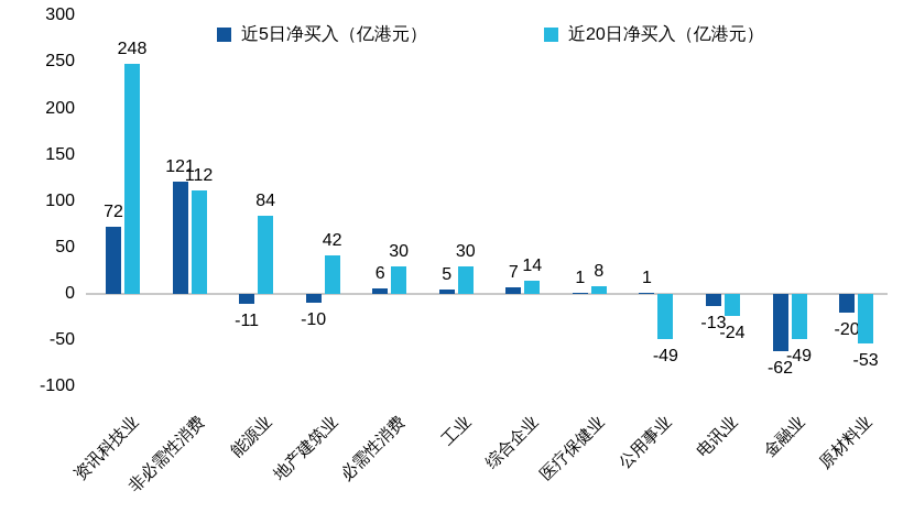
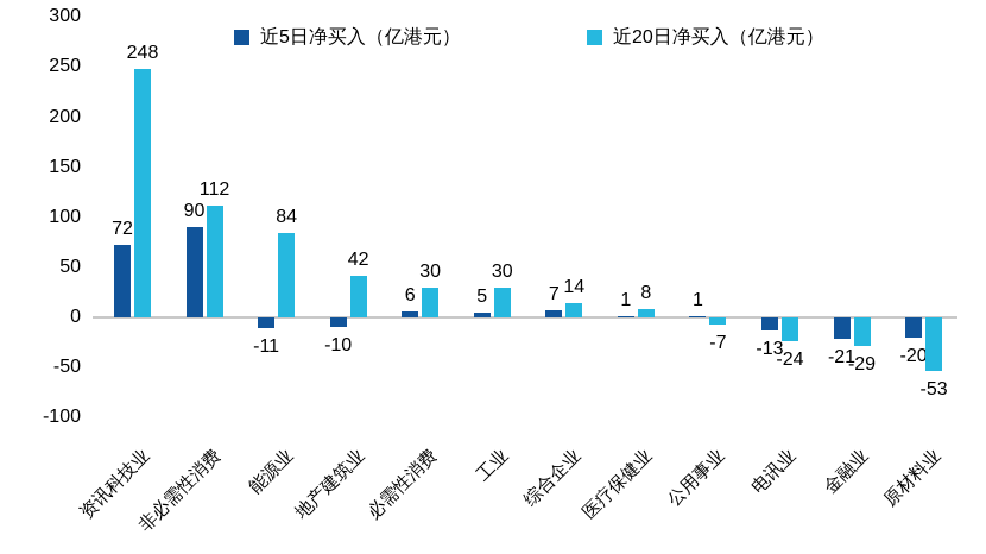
近5日净买入（亿港元）/非必需性消费: 121 -> 90
近20日净买入（亿港元）/公用事业: -49 -> -7
近5日净买入（亿港元）/金融业: -62 -> -21
近20日净买入（亿港元）/金融业: -49 -> -29
